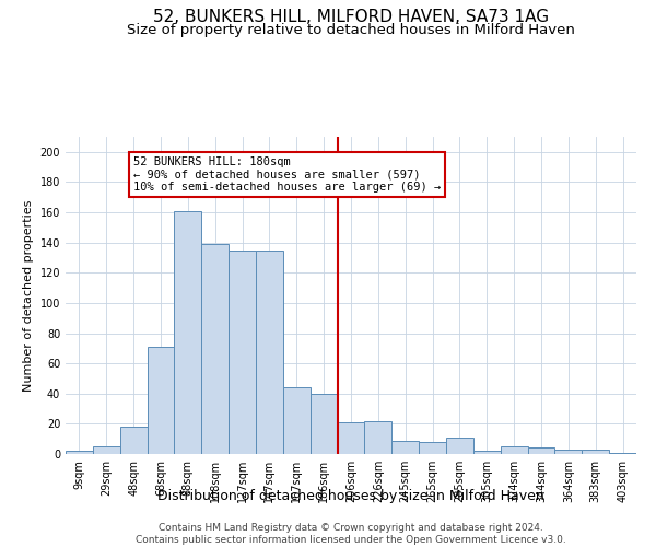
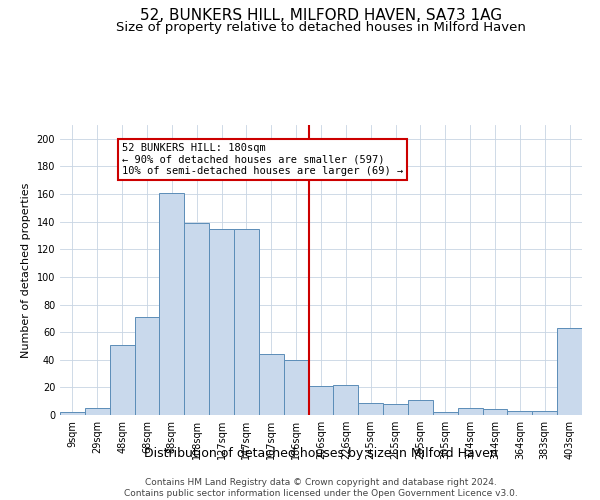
48sqm: 18 -> 51
403sqm: 1 -> 63
